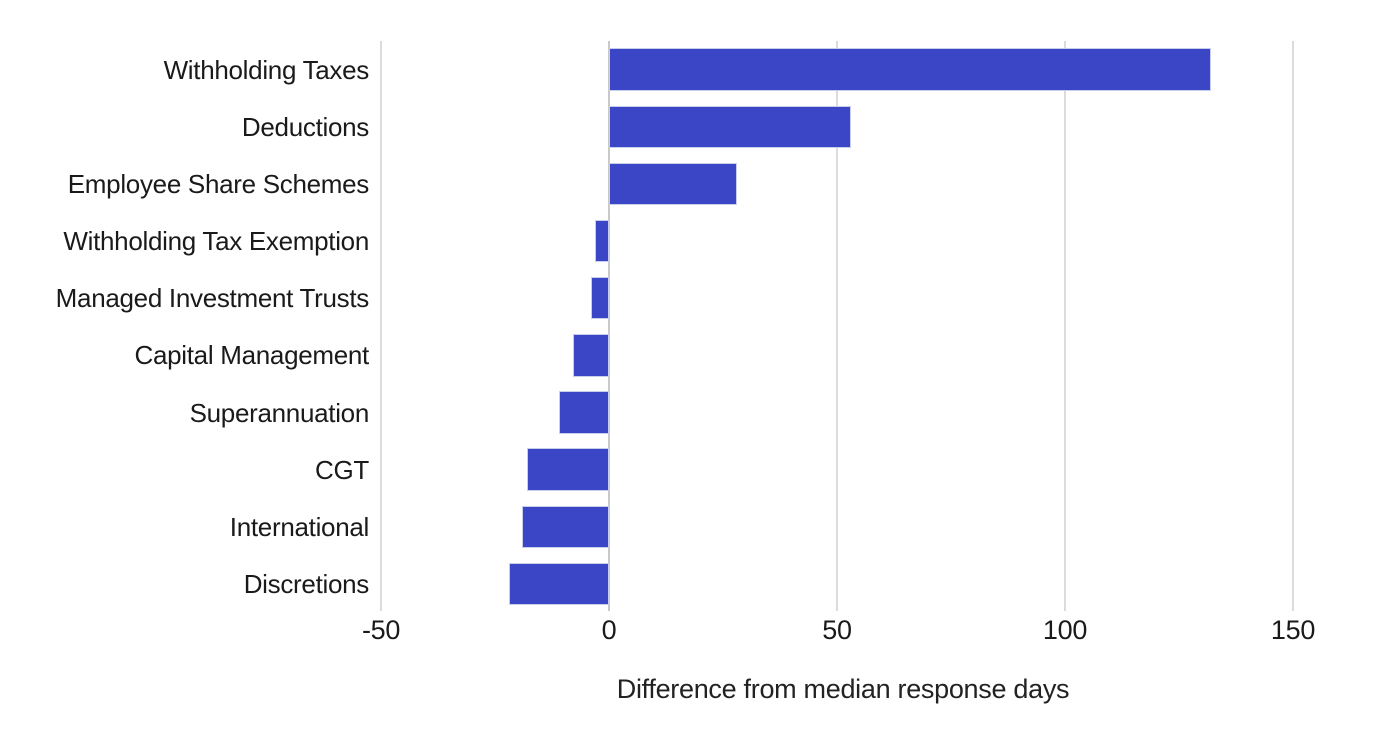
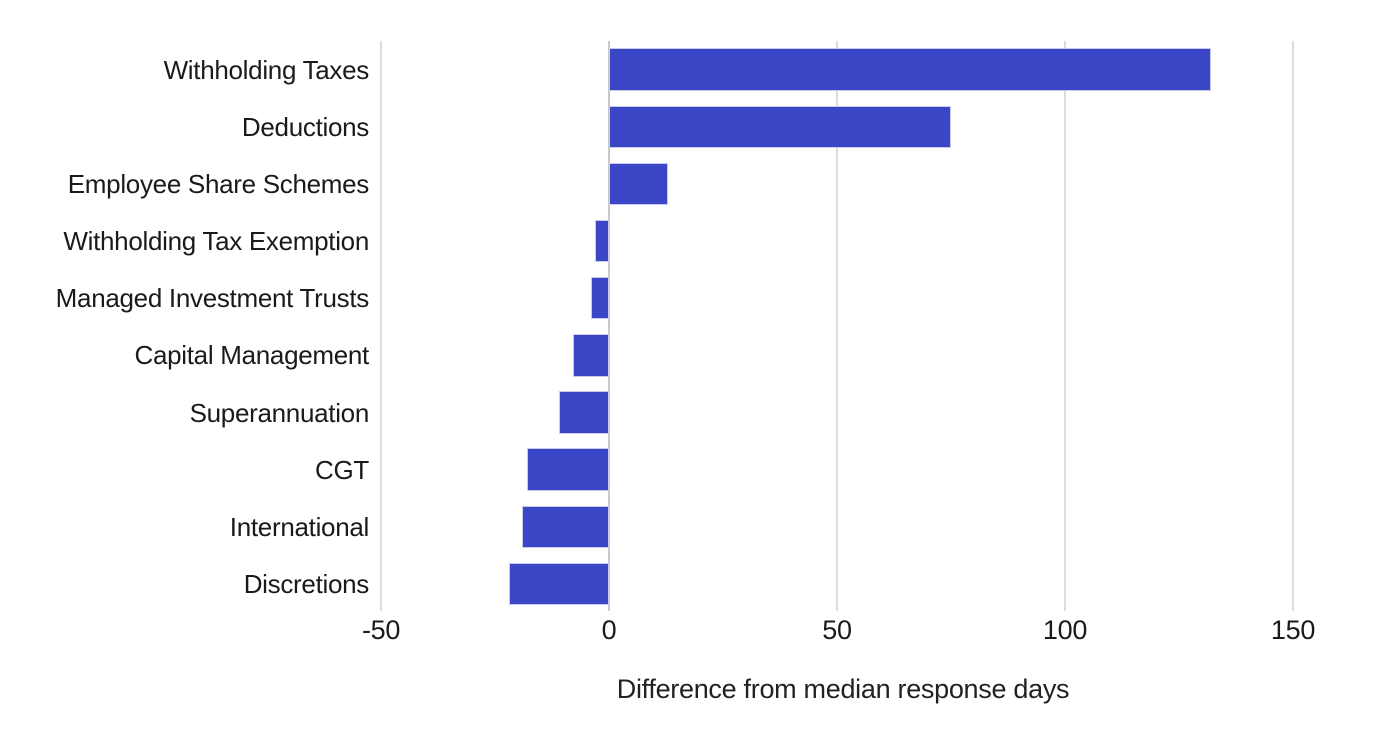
Deductions: 53 -> 75
Employee Share Schemes: 28 -> 13
